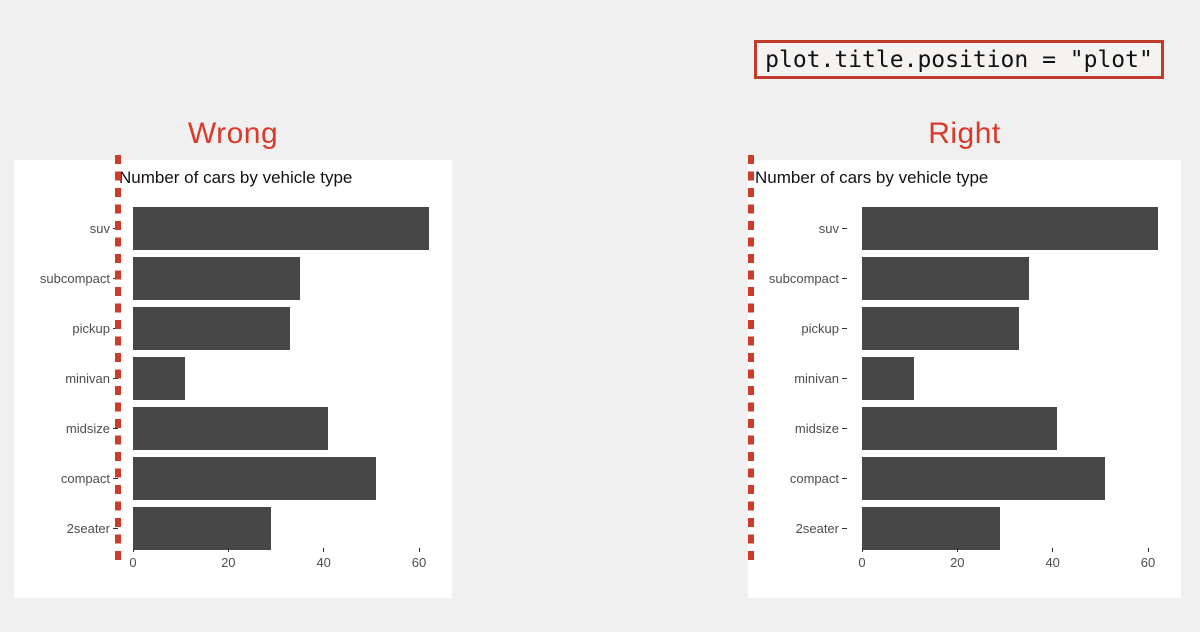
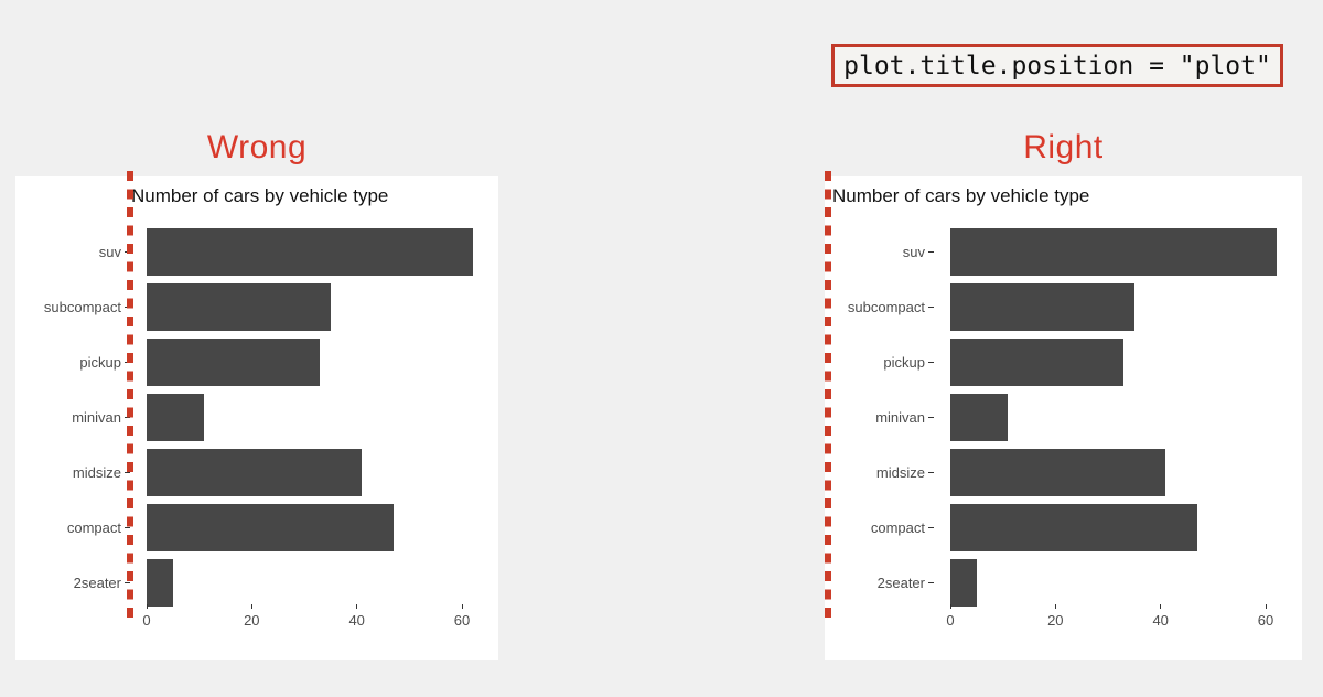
compact: 51 -> 47
2seater: 29 -> 5
